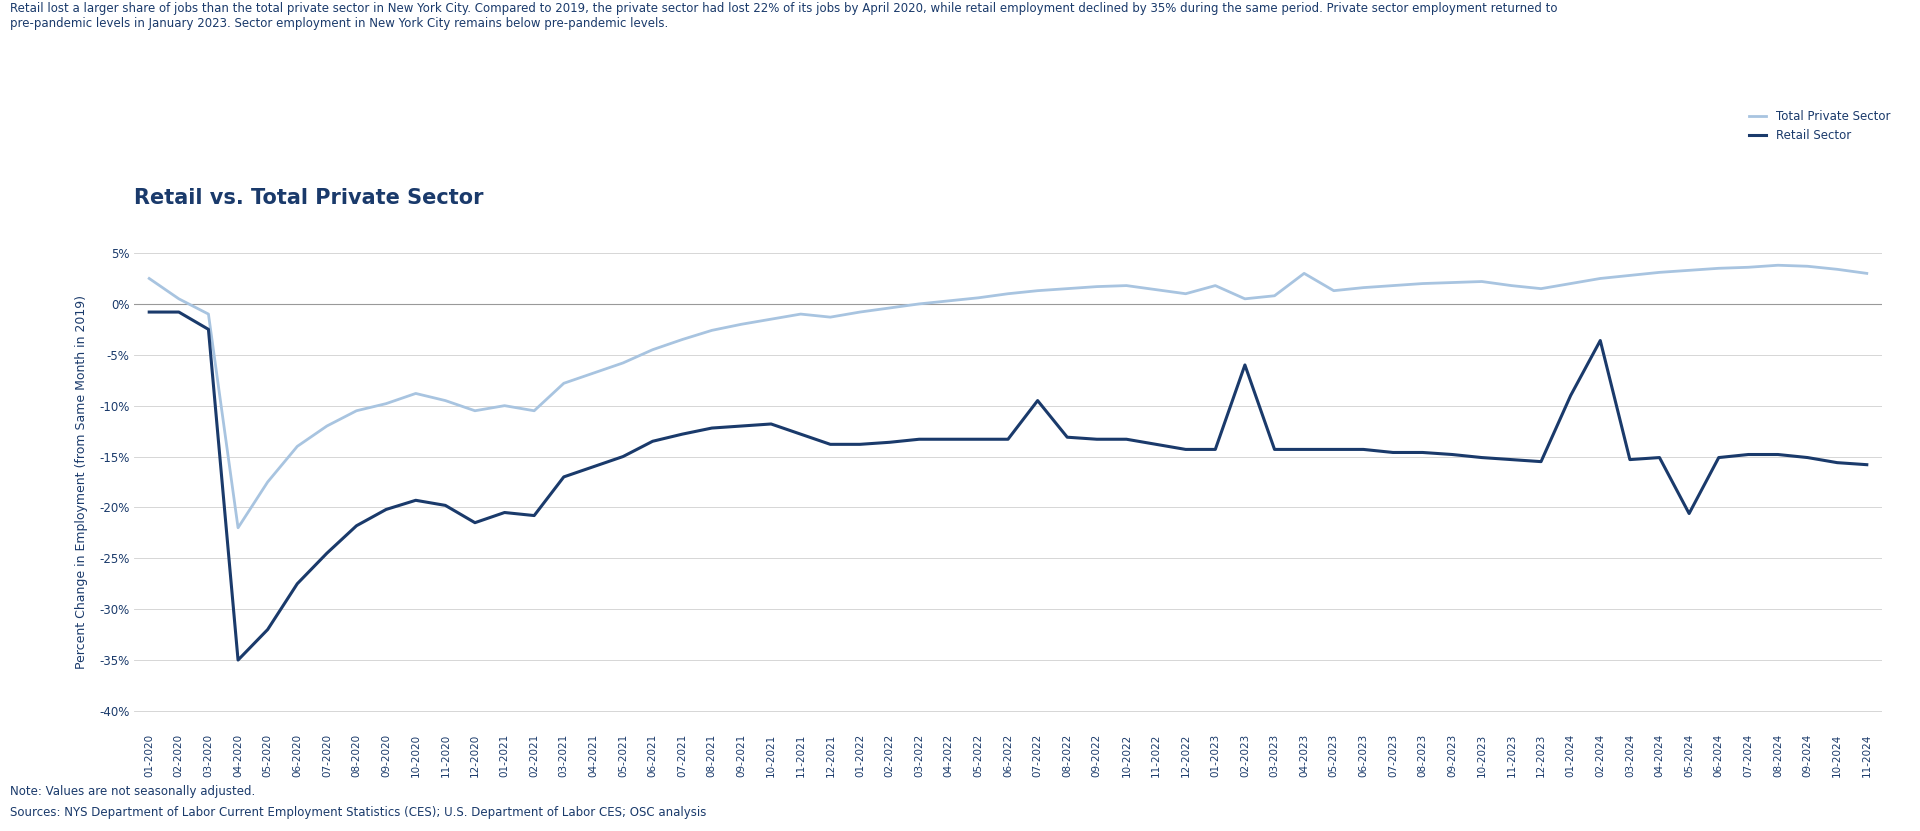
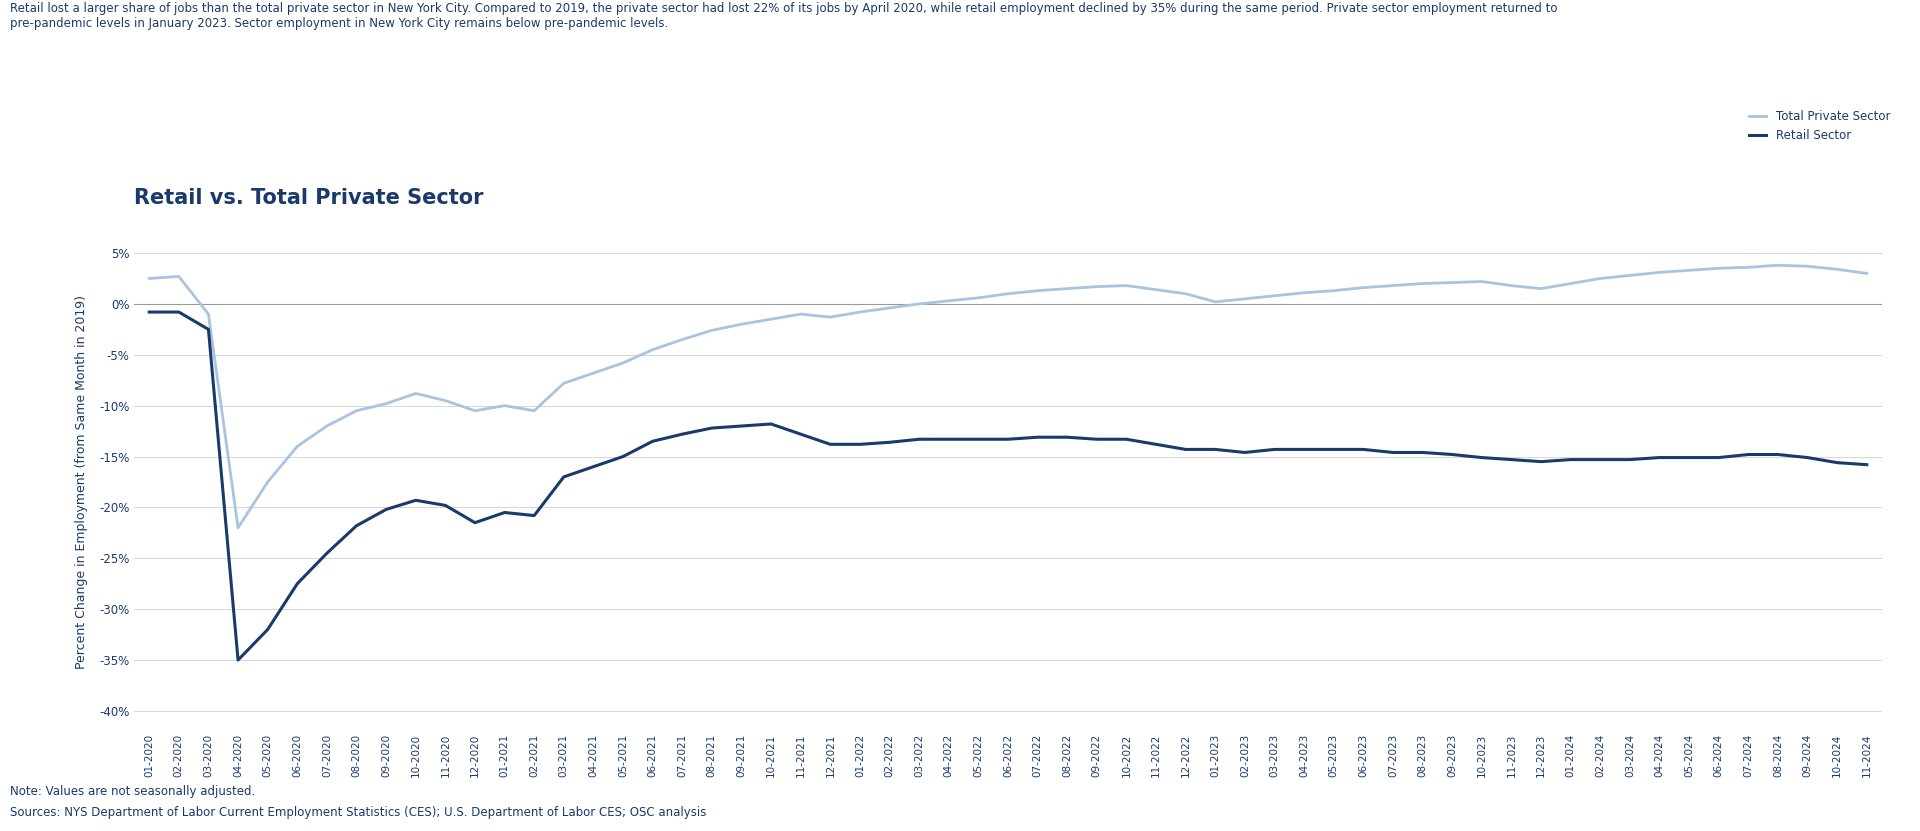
Total Private Sector/02-2020: 0.5% -> 2.7%
Retail Sector/07-2022: -9.5% -> -13.1%
Total Private Sector/01-2023: 1.8% -> 0.2%
Retail Sector/02-2023: -6.0% -> -14.6%
Total Private Sector/04-2023: 3.0% -> 1.1%
Retail Sector/01-2024: -9.0% -> -15.3%
Retail Sector/02-2024: -3.6% -> -15.3%
Retail Sector/05-2024: -20.6% -> -15.1%
